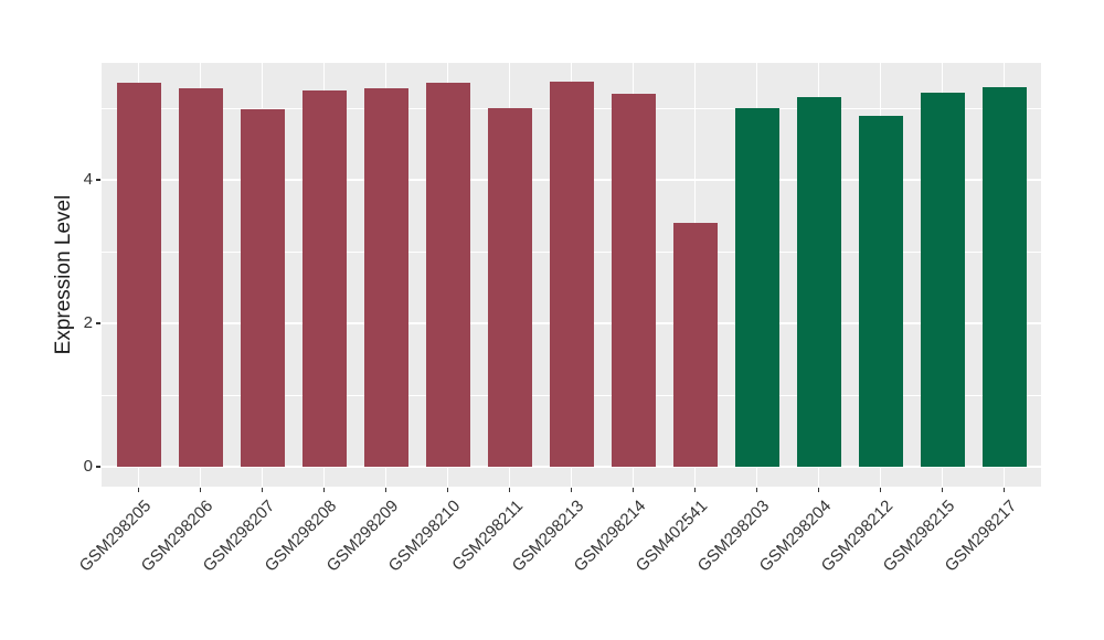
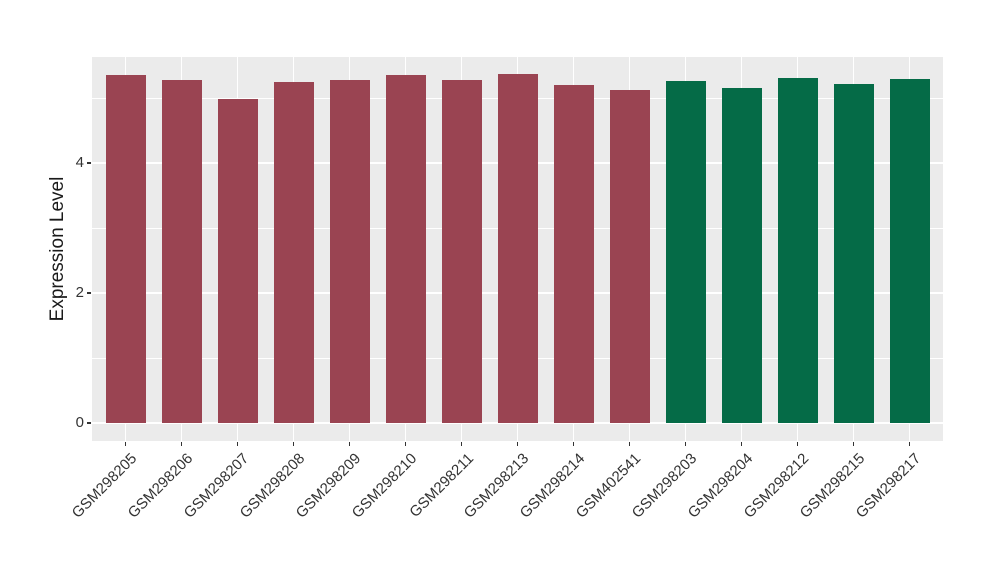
GSM298211: 5.0 -> 5.3
GSM402541: 3.4 -> 5.1
GSM298203: 5.0 -> 5.3
GSM298212: 4.9 -> 5.3
